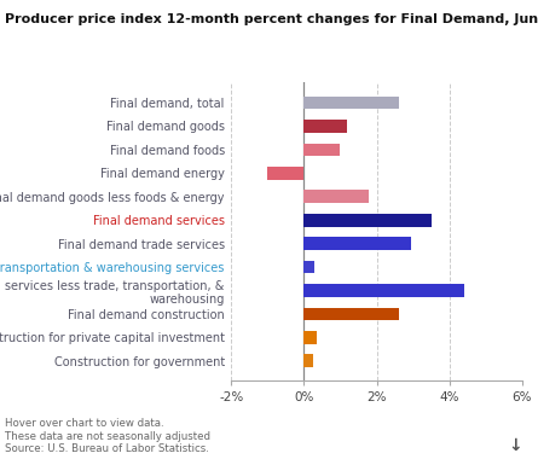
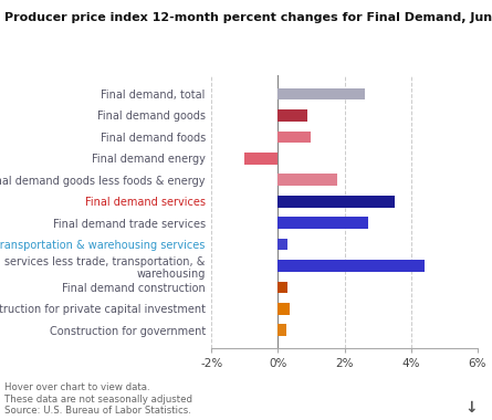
Final demand goods: 1.20% -> 0.90%
Final demand trade services: 2.95% -> 2.70%
Final demand construction: 2.60% -> 0.30%
